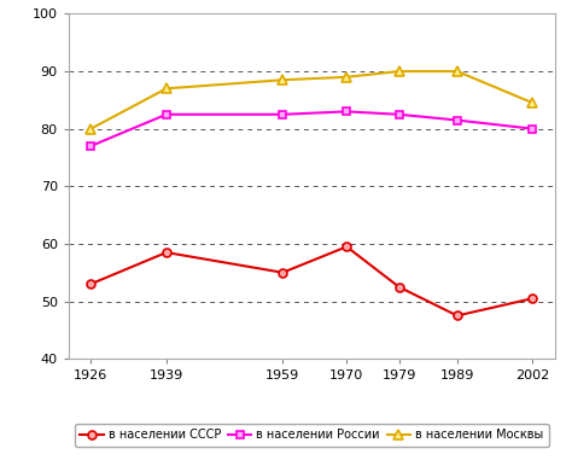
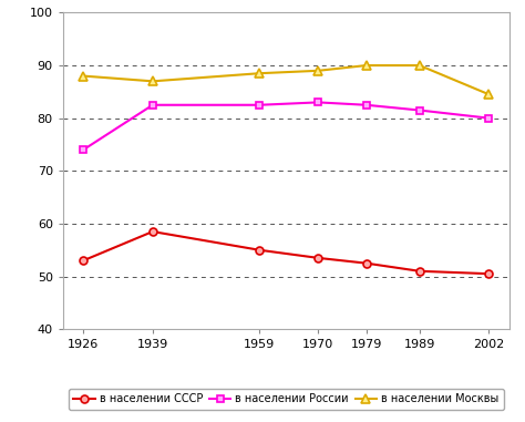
в населении России/1926: 77.0 -> 74.0
в населении Москвы/1926: 80.0 -> 88.0
в населении СССР/1970: 59.5 -> 53.5
в населении СССР/1989: 47.5 -> 51.0
